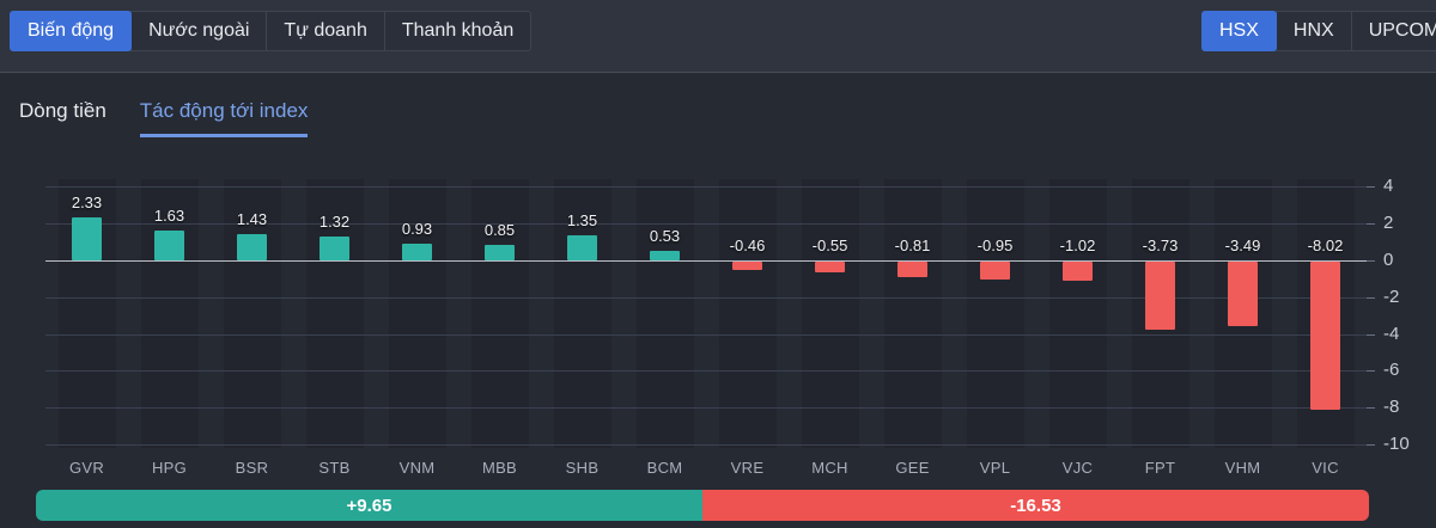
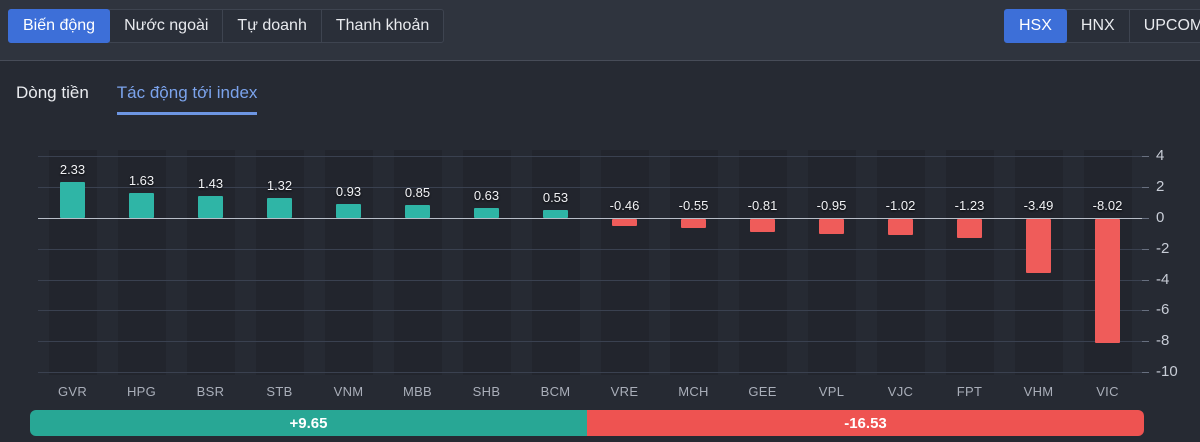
SHB: 1.35 -> 0.63
FPT: -3.73 -> -1.23
